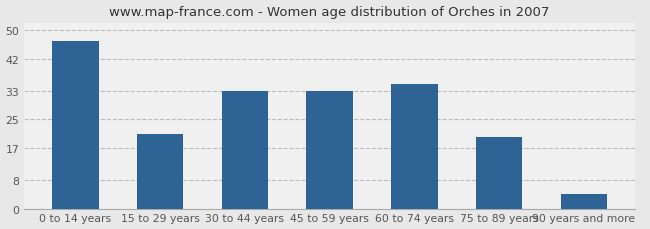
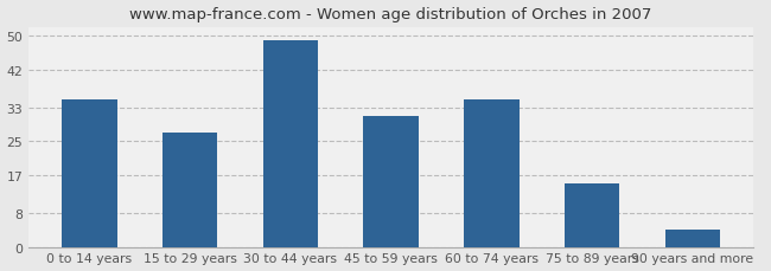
0 to 14 years: 47 -> 35
15 to 29 years: 21 -> 27
30 to 44 years: 33 -> 49
45 to 59 years: 33 -> 31
75 to 89 years: 20 -> 15
